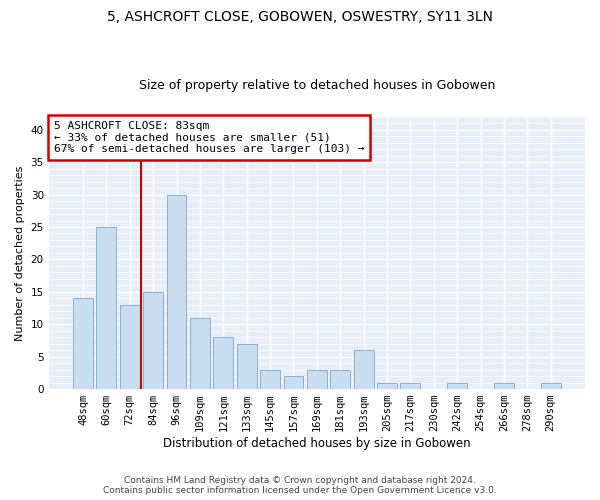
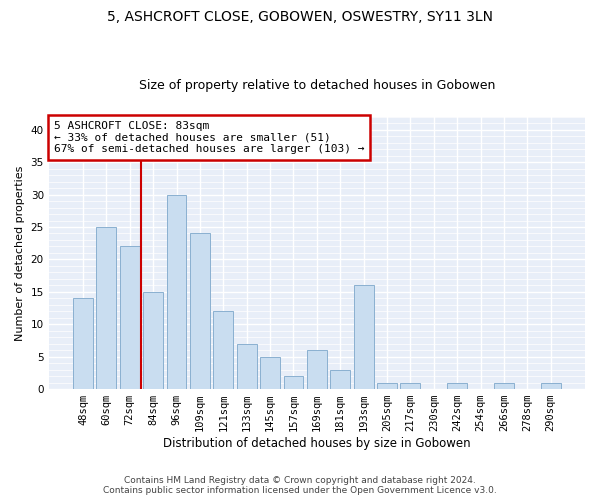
72sqm: 13 -> 22
109sqm: 11 -> 24
121sqm: 8 -> 12
145sqm: 3 -> 5
169sqm: 3 -> 6
193sqm: 6 -> 16
